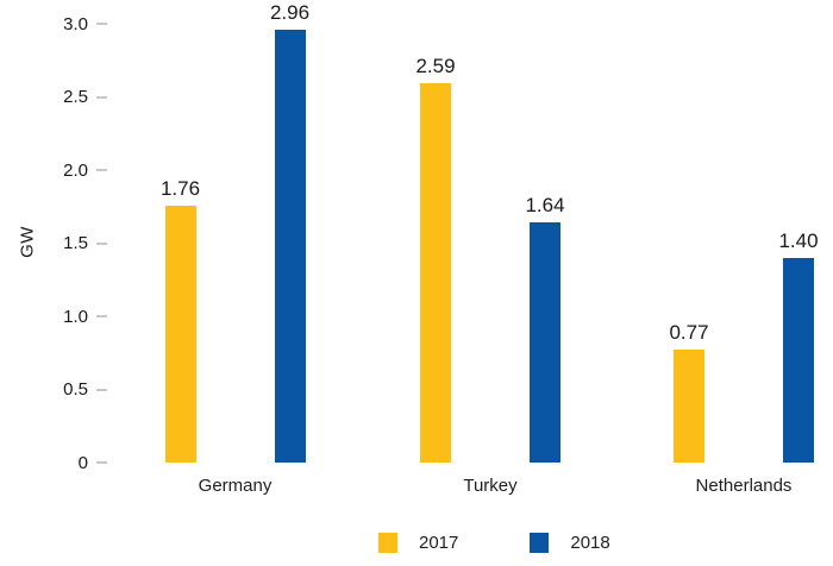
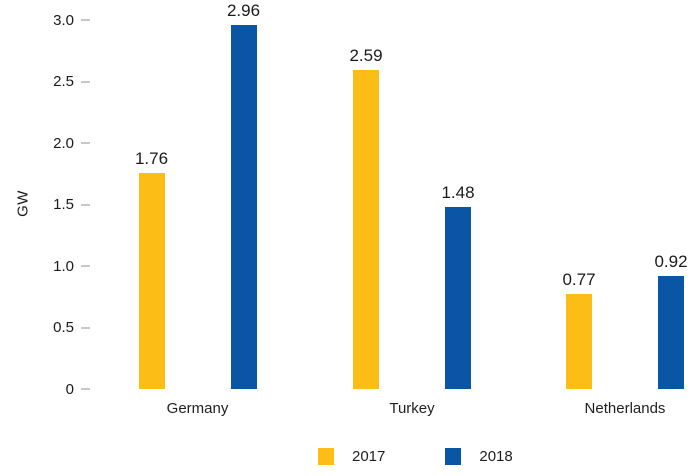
2018/Turkey: 1.64 -> 1.48
2018/Netherlands: 1.40 -> 0.92
